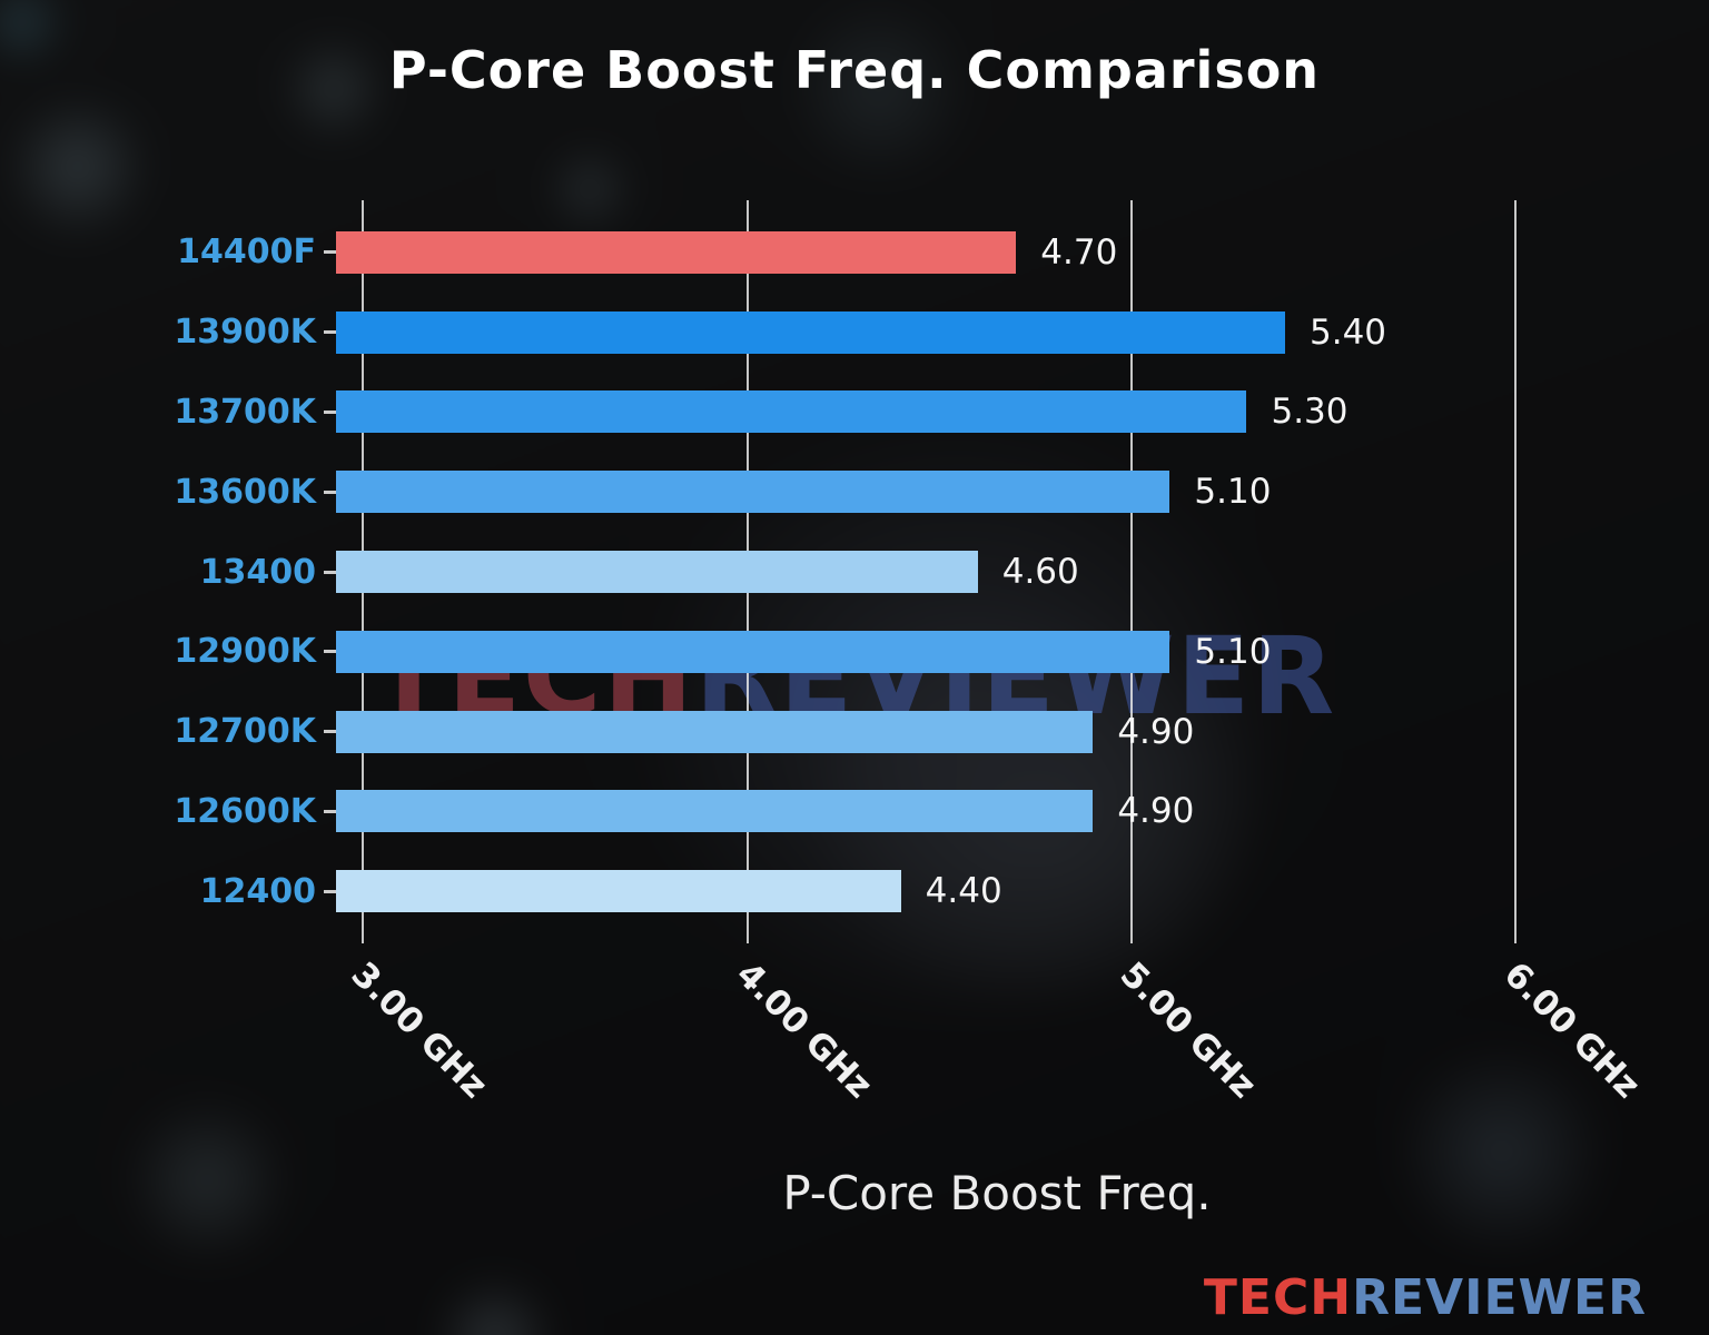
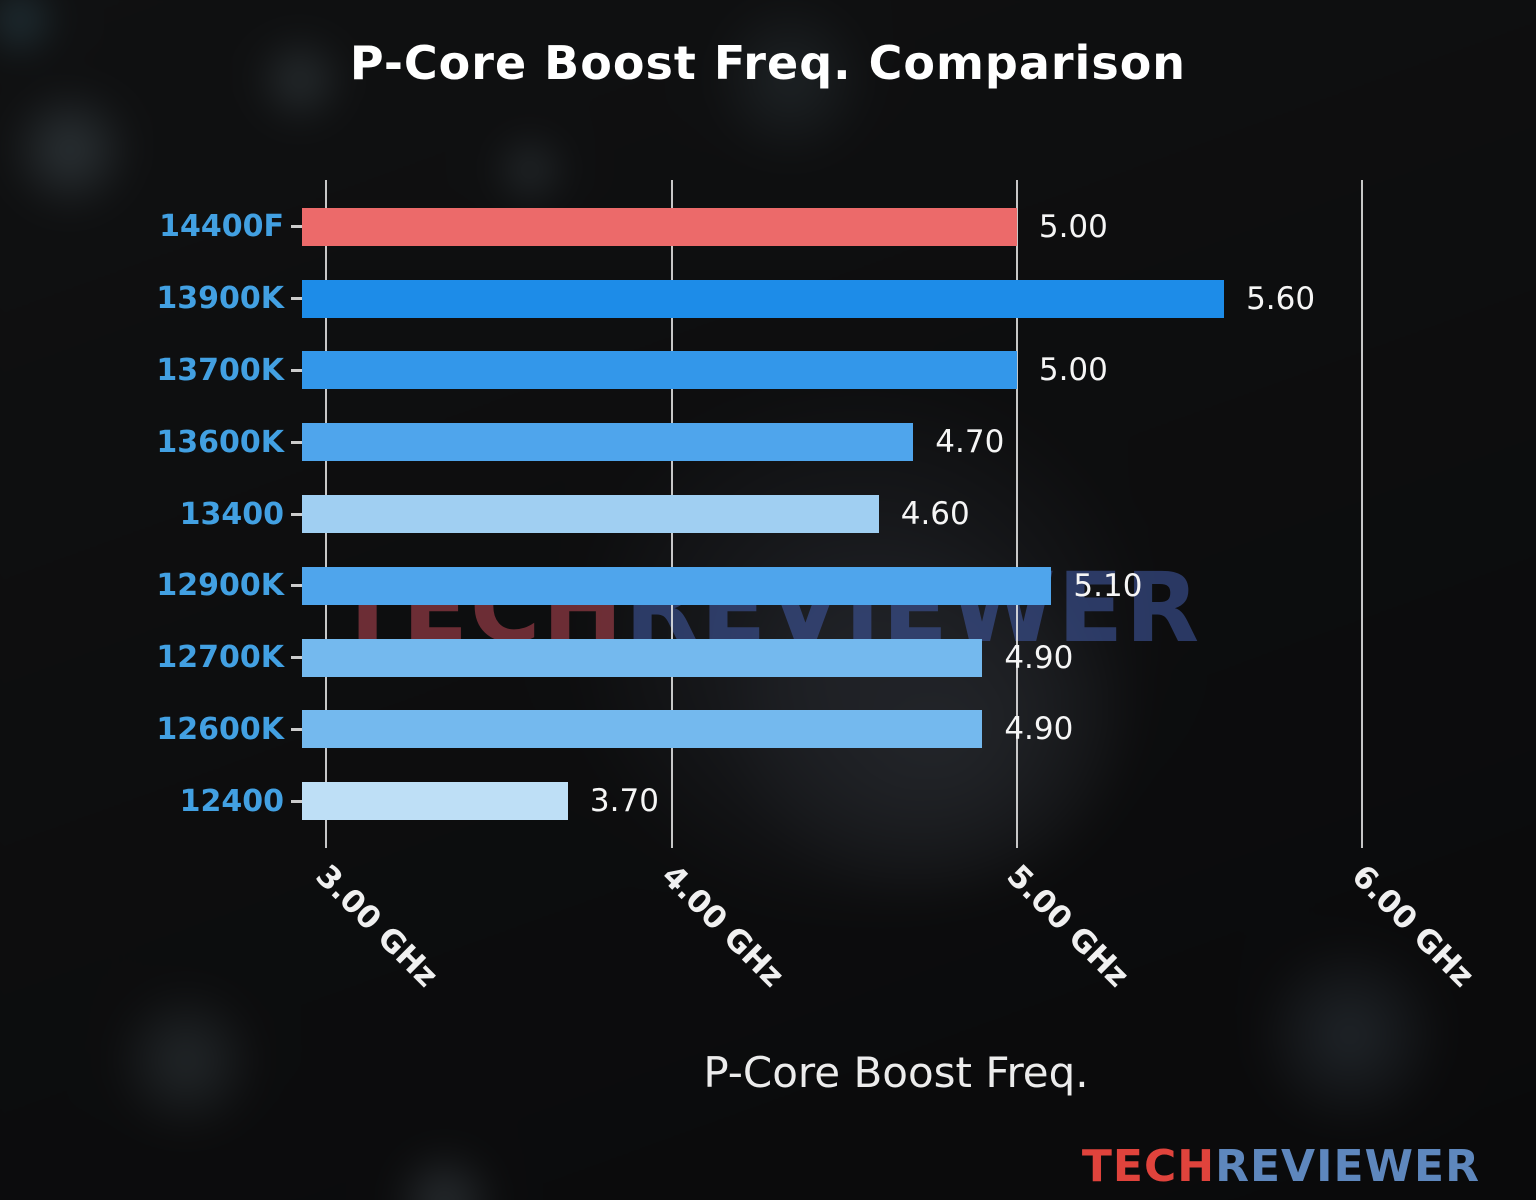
14400F: 4.70 -> 5.00
13900K: 5.40 -> 5.60
13700K: 5.30 -> 5.00
13600K: 5.10 -> 4.70
12400: 4.40 -> 3.70
